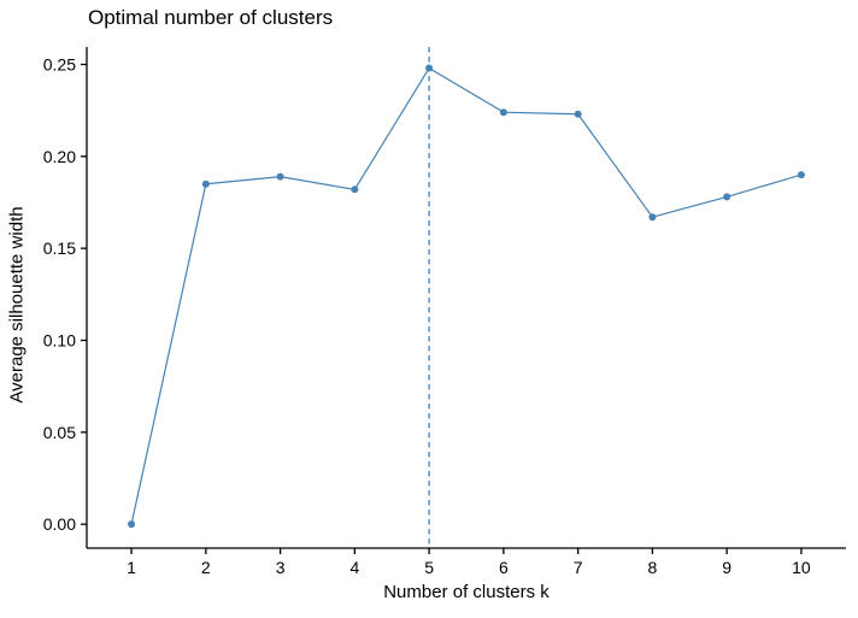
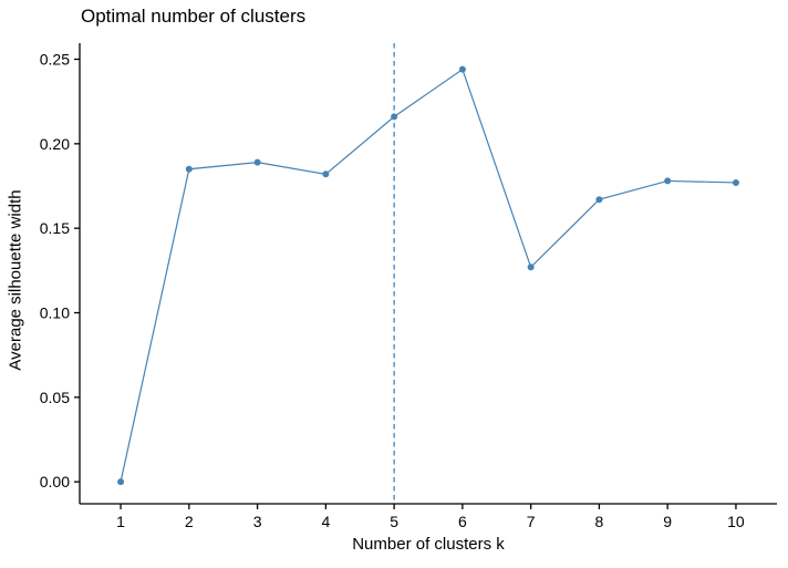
5: 0.248 -> 0.216
6: 0.224 -> 0.244
7: 0.223 -> 0.127
10: 0.190 -> 0.177
